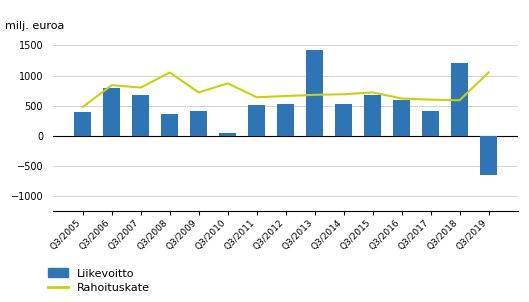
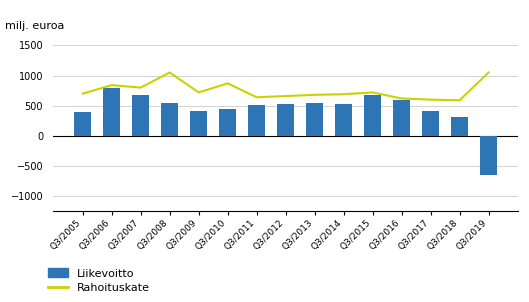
Rahoituskate/Q3/2005: 480 -> 700
Liikevoitto/Q3/2008: 360 -> 550
Liikevoitto/Q3/2010: 40 -> 450
Liikevoitto/Q3/2013: 1420 -> 550
Liikevoitto/Q3/2018: 1200 -> 310
